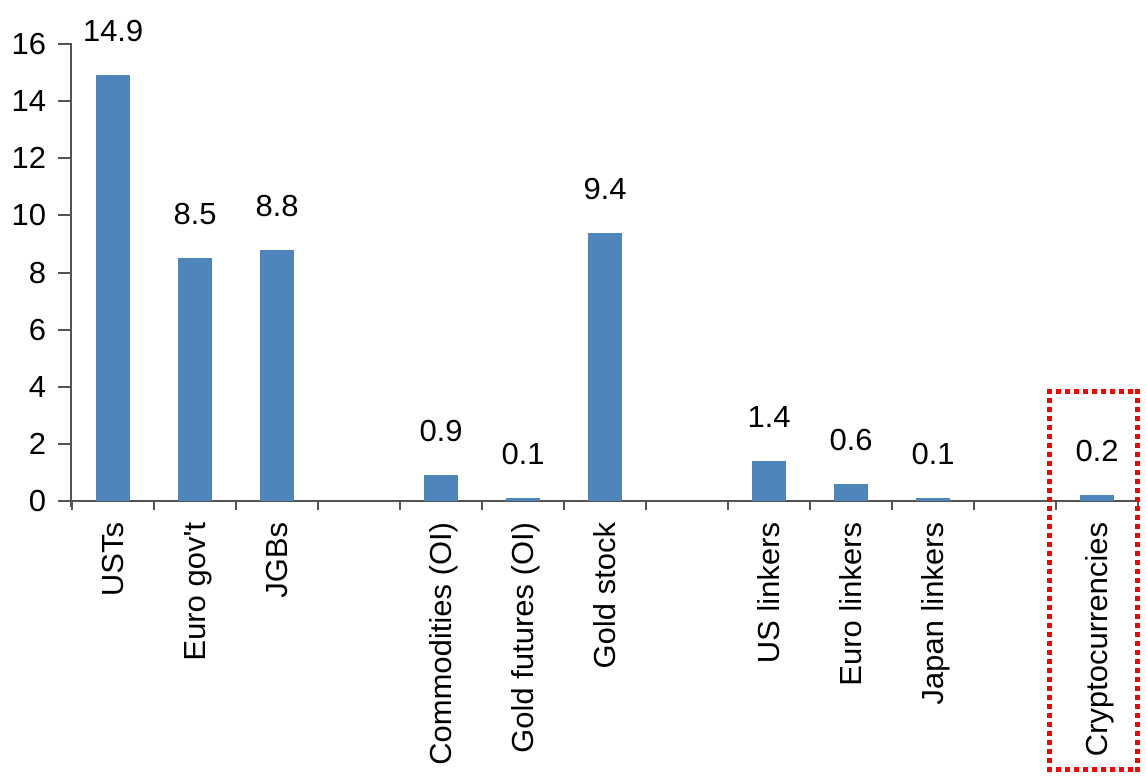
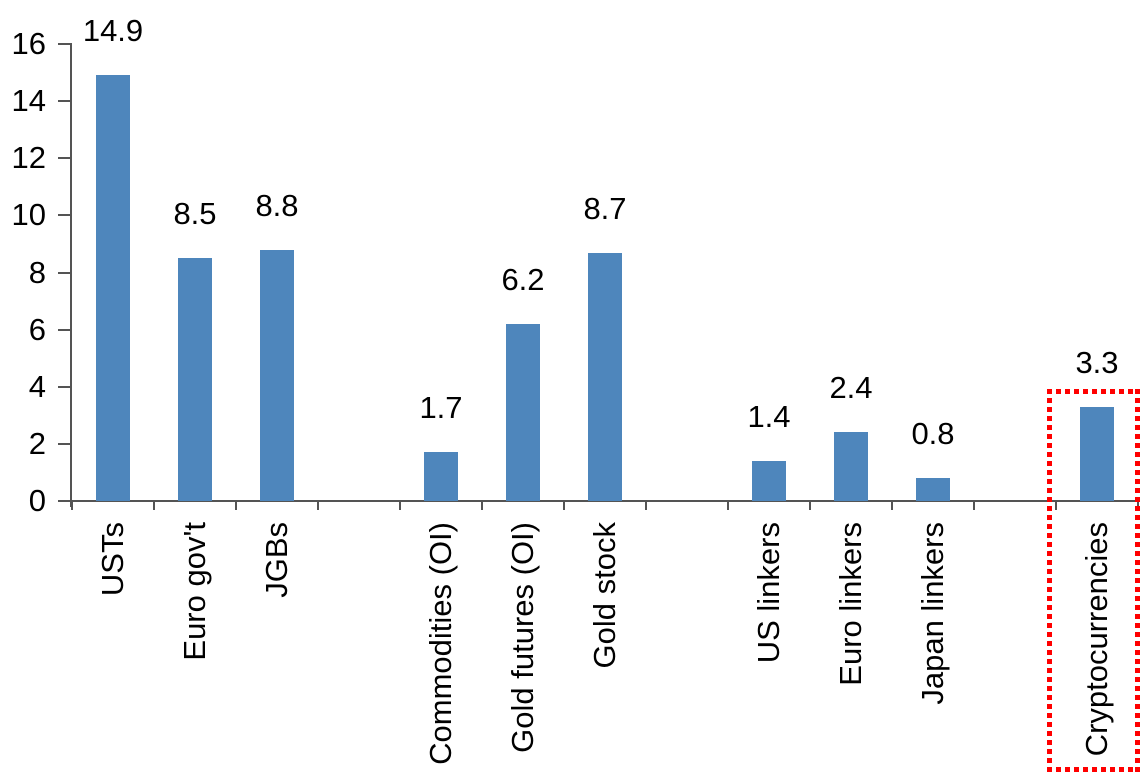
Commodities (OI): 0.9 -> 1.7
Gold futures (OI): 0.1 -> 6.2
Gold stock: 9.4 -> 8.7
Euro linkers: 0.6 -> 2.4
Japan linkers: 0.1 -> 0.8
Cryptocurrencies: 0.2 -> 3.3
